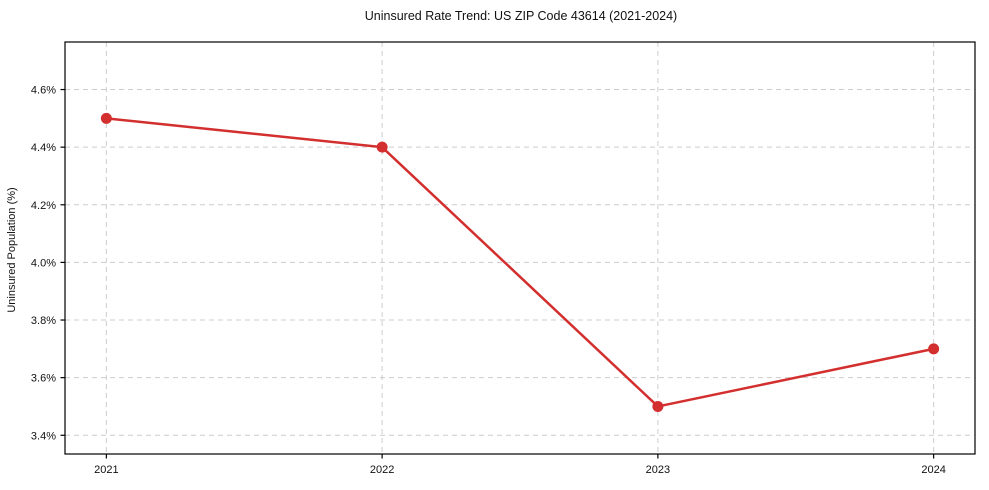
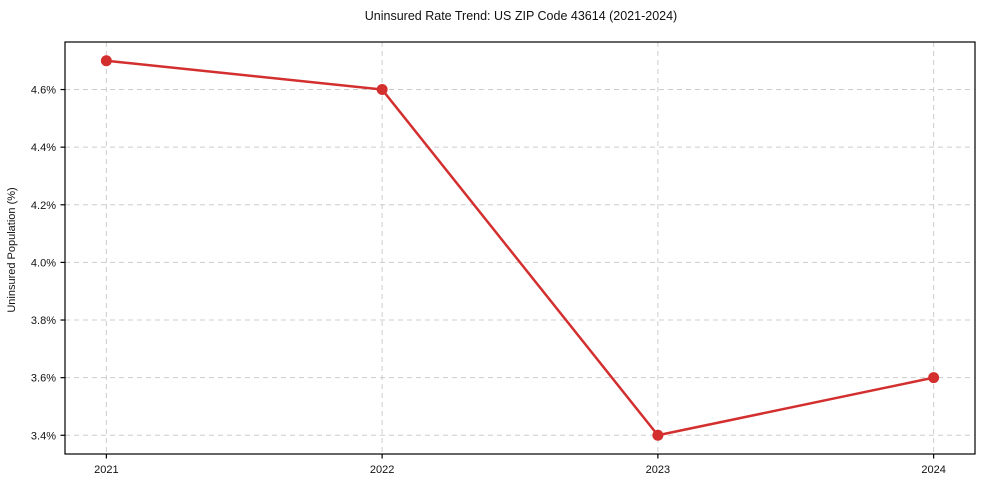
2021: 4.5% -> 4.7%
2022: 4.4% -> 4.6%
2023: 3.5% -> 3.4%
2024: 3.7% -> 3.6%
